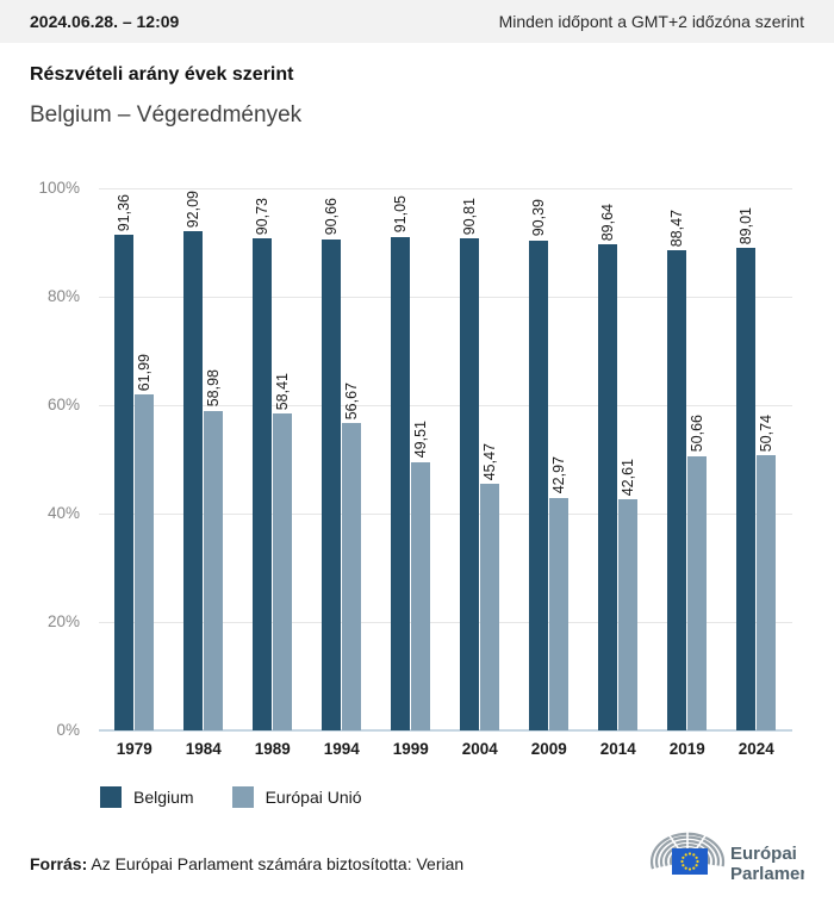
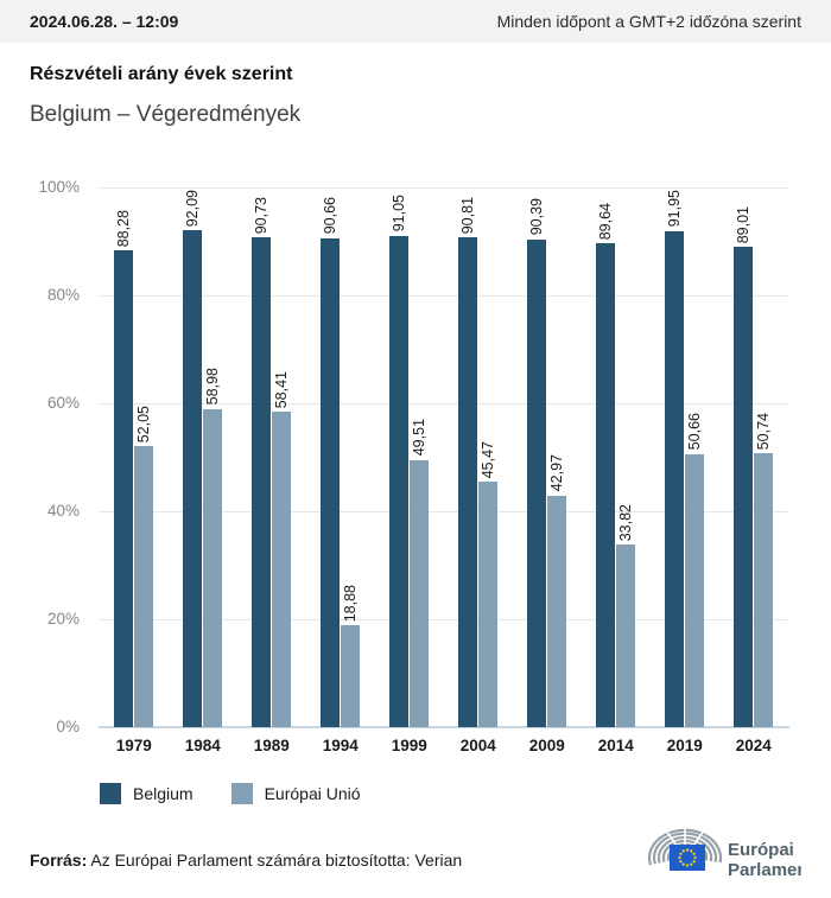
Belgium/1979: 91,36 -> 88,28
Európai Unió/1979: 61,99 -> 52,05
Európai Unió/1994: 56,67 -> 18,88
Európai Unió/2014: 42,61 -> 33,82
Belgium/2019: 88,47 -> 91,95
